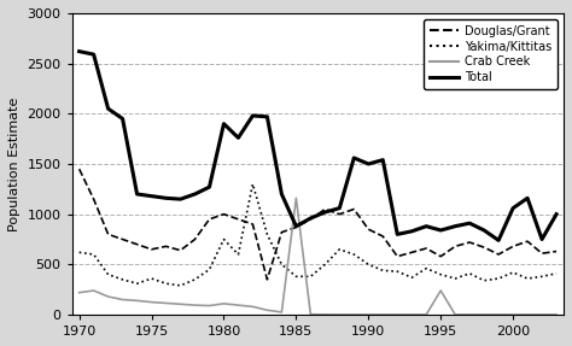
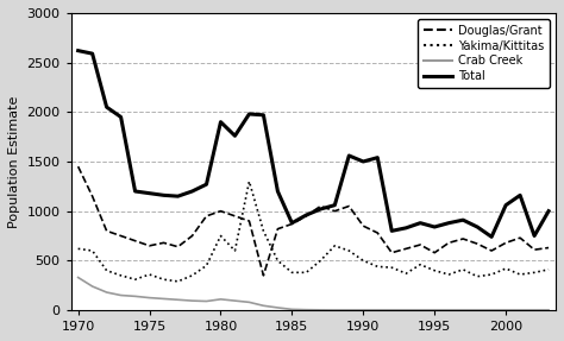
Crab Creek/1970: 220 -> 330
Crab Creek/1985: 1160 -> 10
Crab Creek/1995: 240 -> 0
